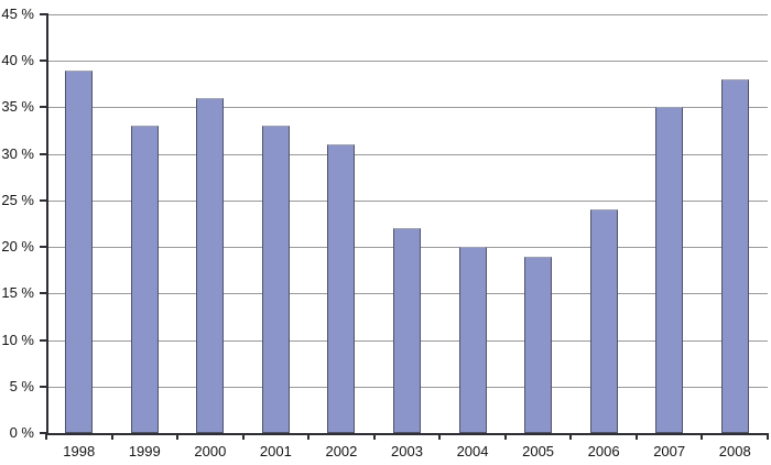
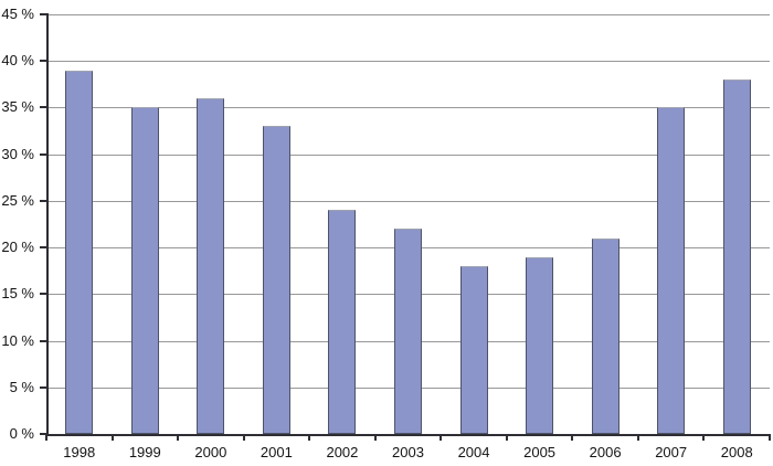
1999: 33% -> 35%
2002: 31% -> 24%
2004: 20% -> 18%
2006: 24% -> 21%
